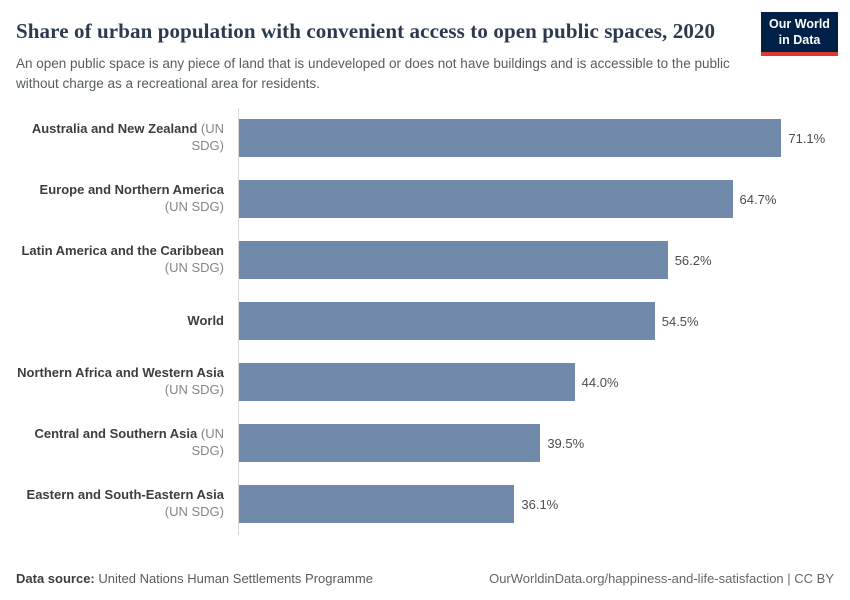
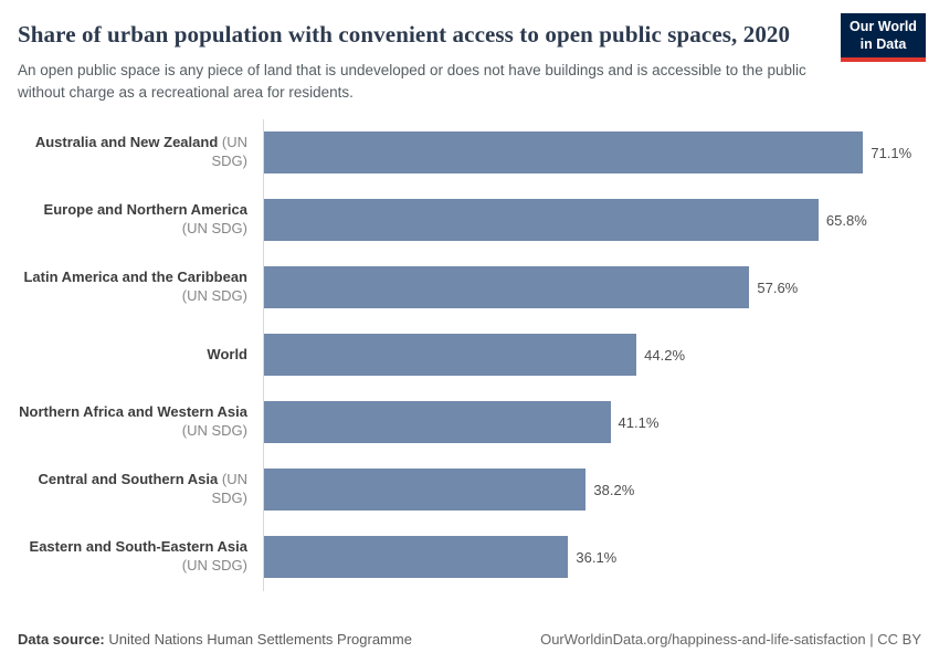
Europe and Northern America (UN SDG): 64.7% -> 65.8%
Latin America and the Caribbean (UN SDG): 56.2% -> 57.6%
World: 54.5% -> 44.2%
Northern Africa and Western Asia (UN SDG): 44.0% -> 41.1%
Central and Southern Asia (UN SDG): 39.5% -> 38.2%
